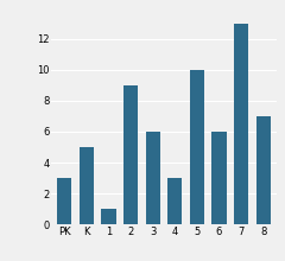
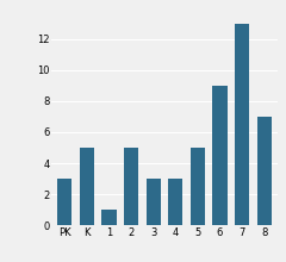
2: 9 -> 5
3: 6 -> 3
5: 10 -> 5
6: 6 -> 9
